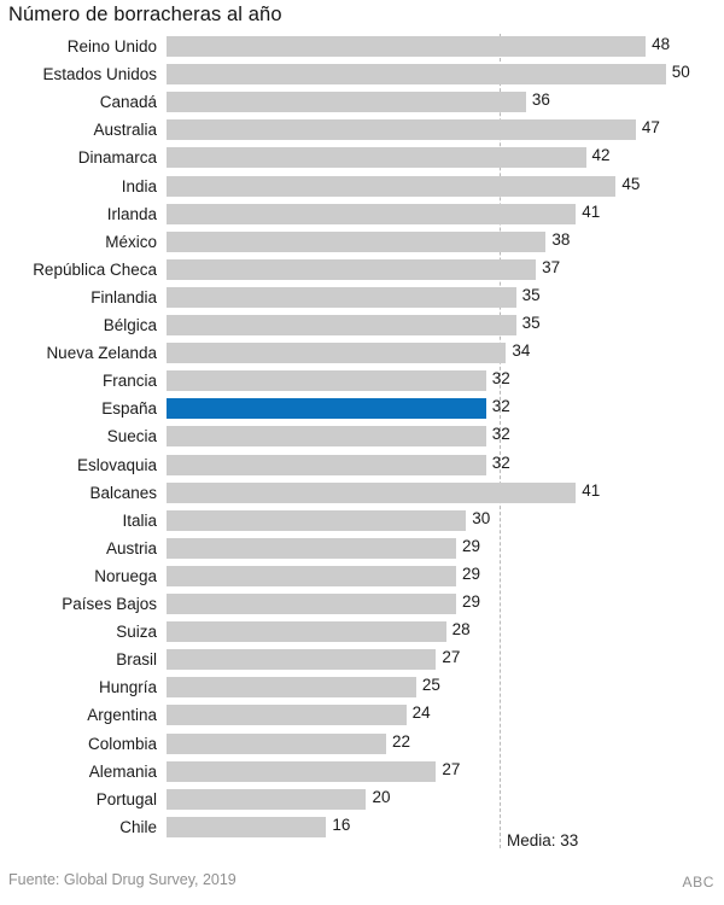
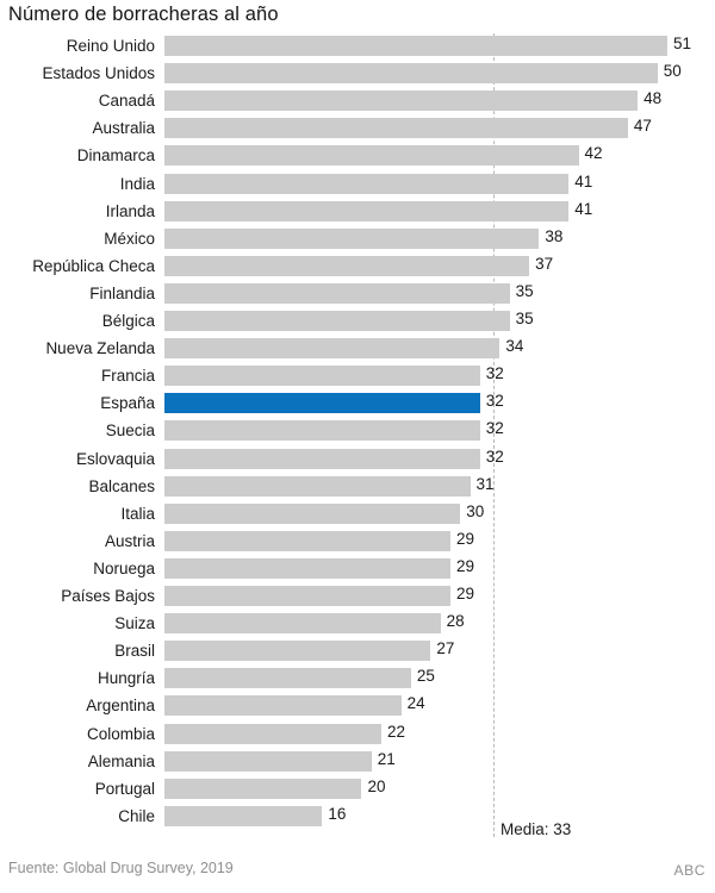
Reino Unido: 48 -> 51
Canadá: 36 -> 48
India: 45 -> 41
Balcanes: 41 -> 31
Alemania: 27 -> 21
